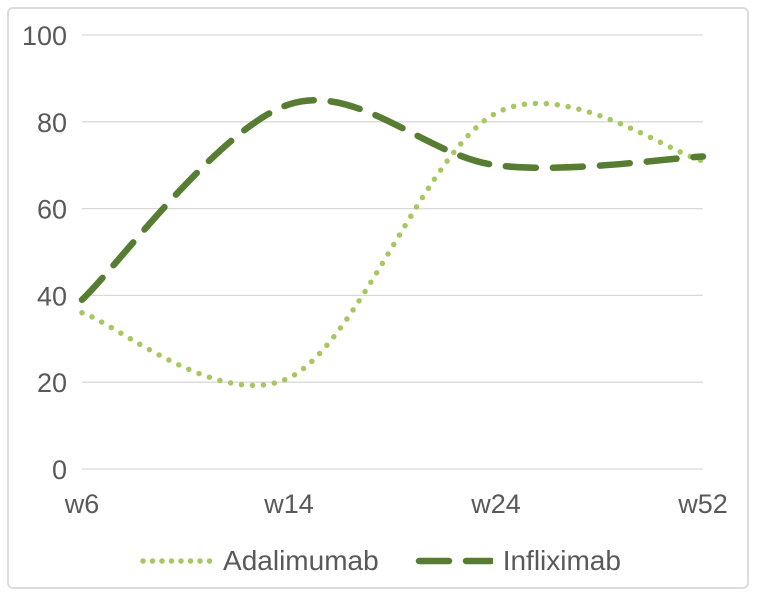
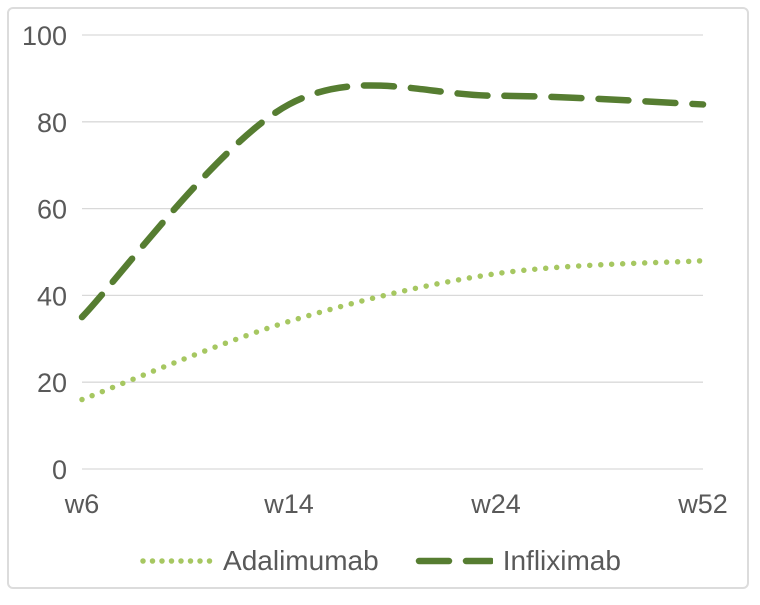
Adalimumab/w6: 36 -> 16
Infliximab/w6: 39 -> 35
Adalimumab/w14: 21 -> 34
Adalimumab/w24: 82 -> 45
Infliximab/w24: 70 -> 86
Adalimumab/w52: 71 -> 48
Infliximab/w52: 72 -> 84
